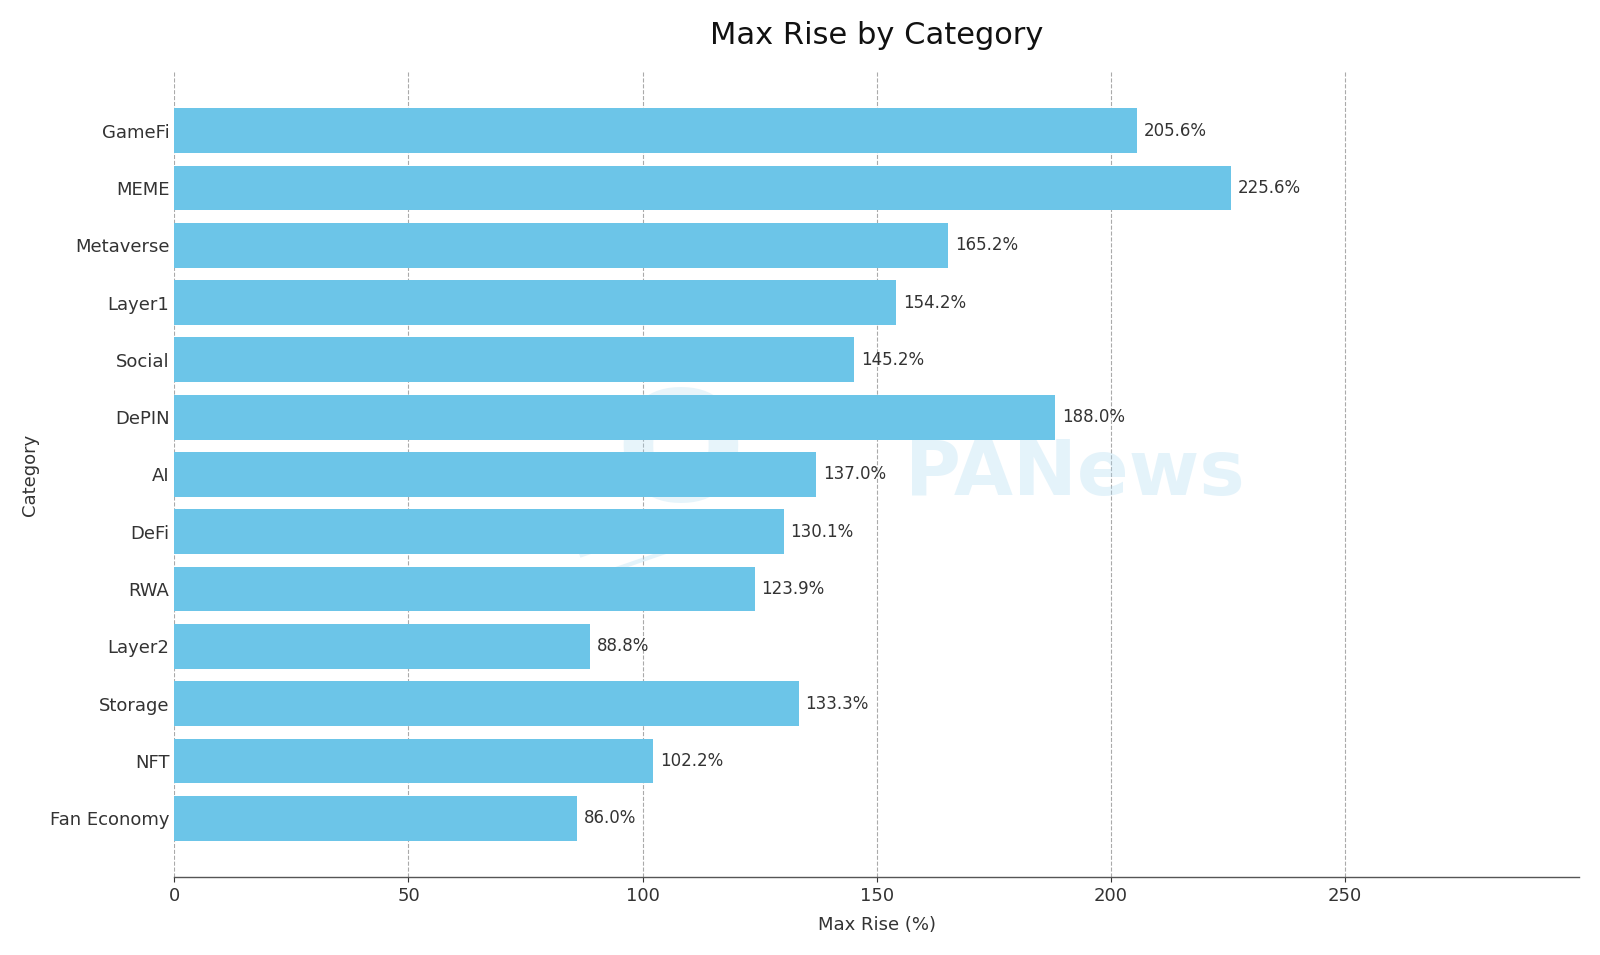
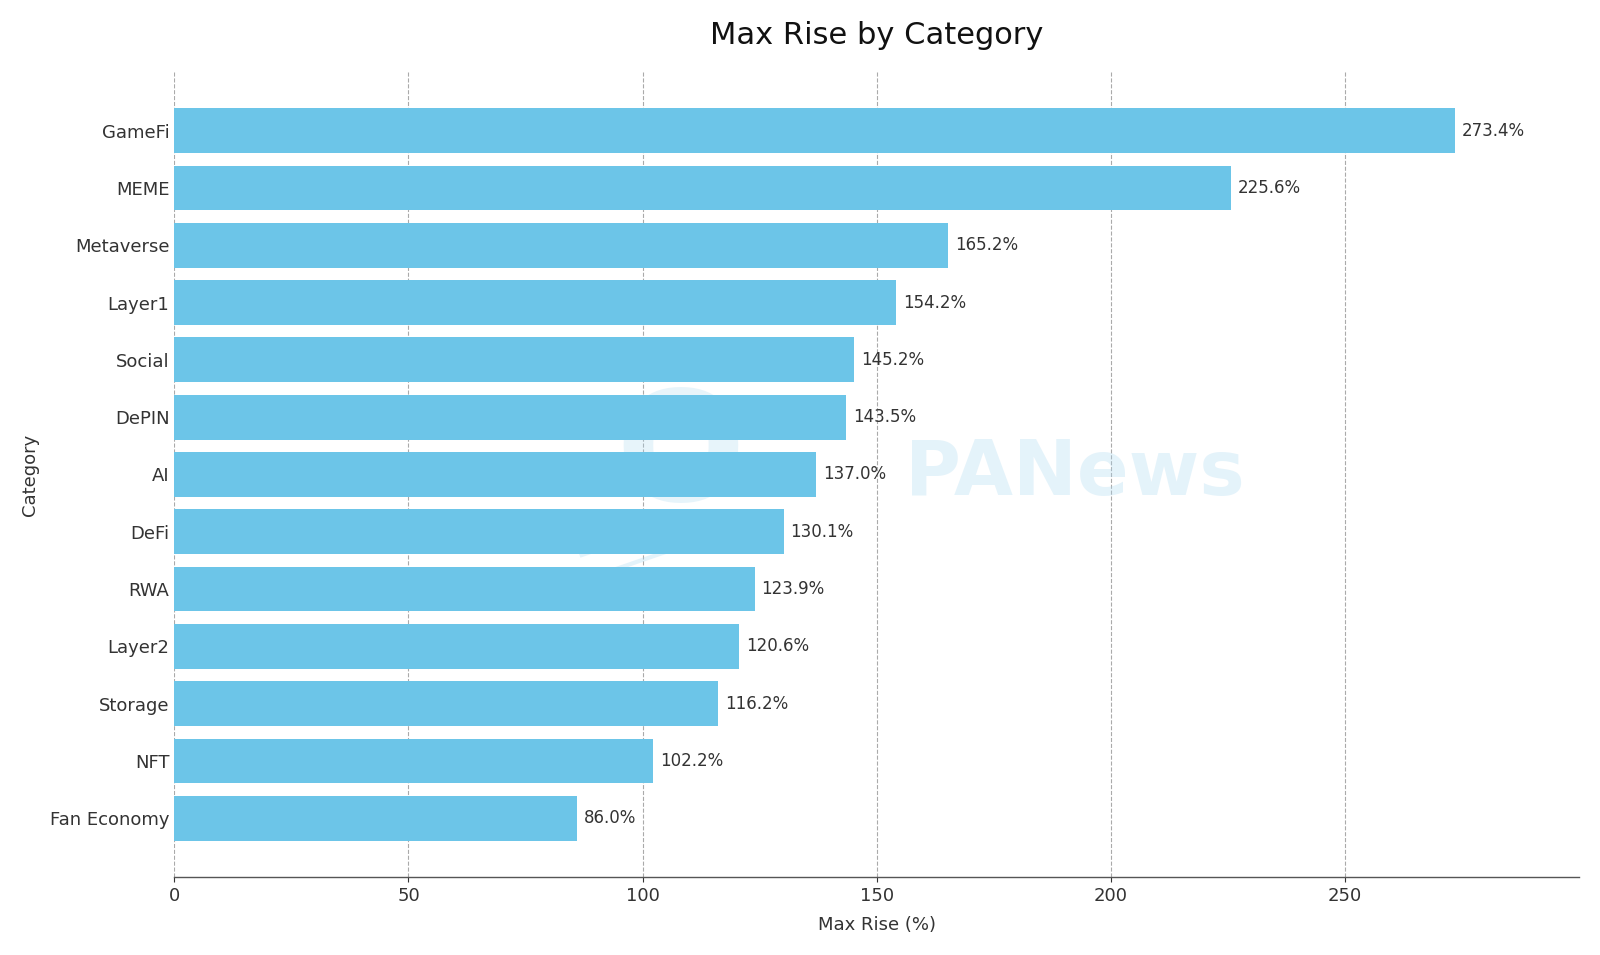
GameFi: 205.6% -> 273.4%
DePIN: 188.0% -> 143.5%
Layer2: 88.8% -> 120.6%
Storage: 133.3% -> 116.2%
